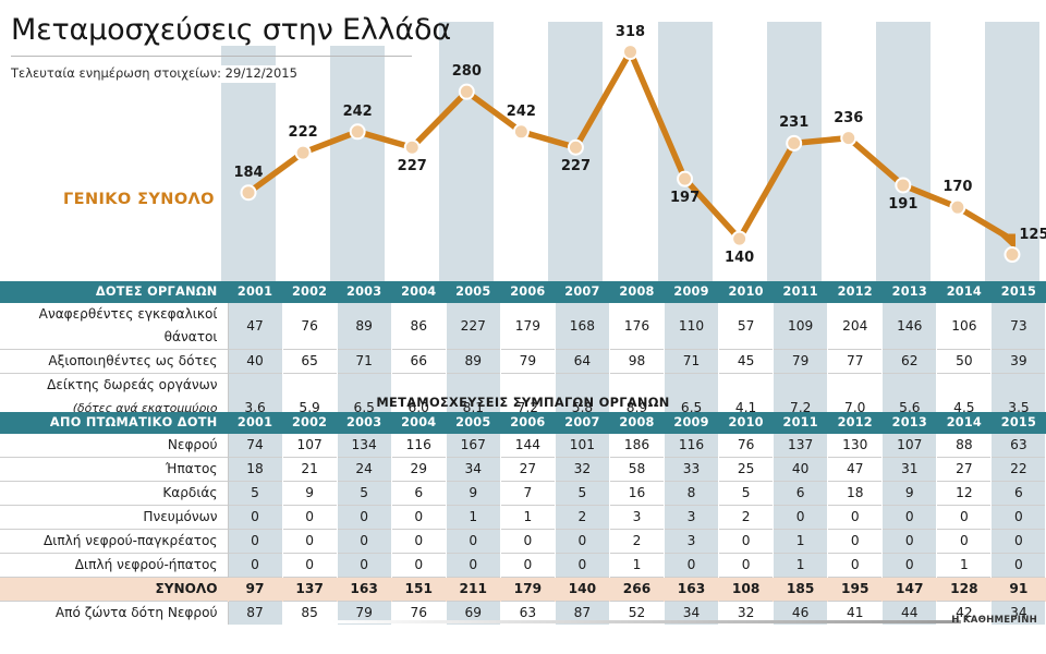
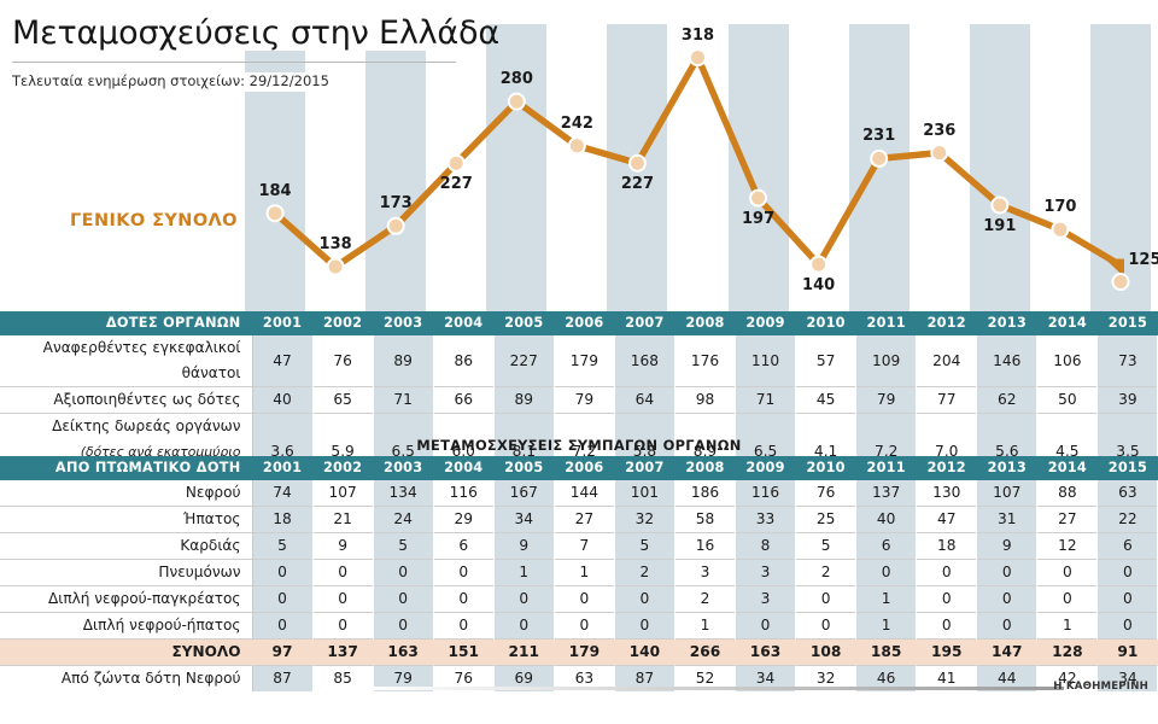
2002: 222 -> 138
2003: 242 -> 173
